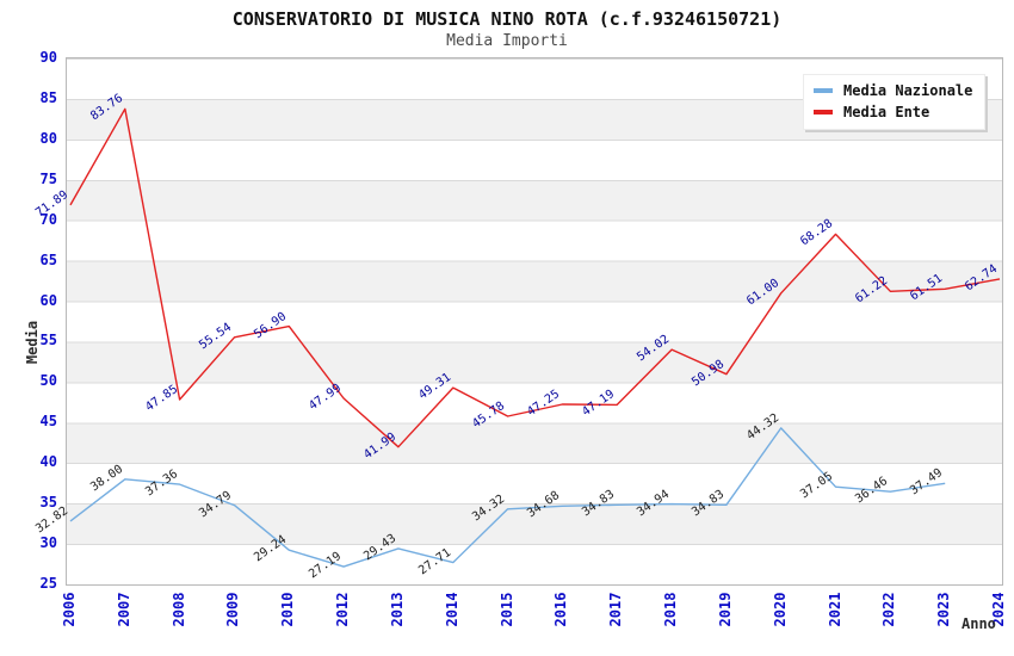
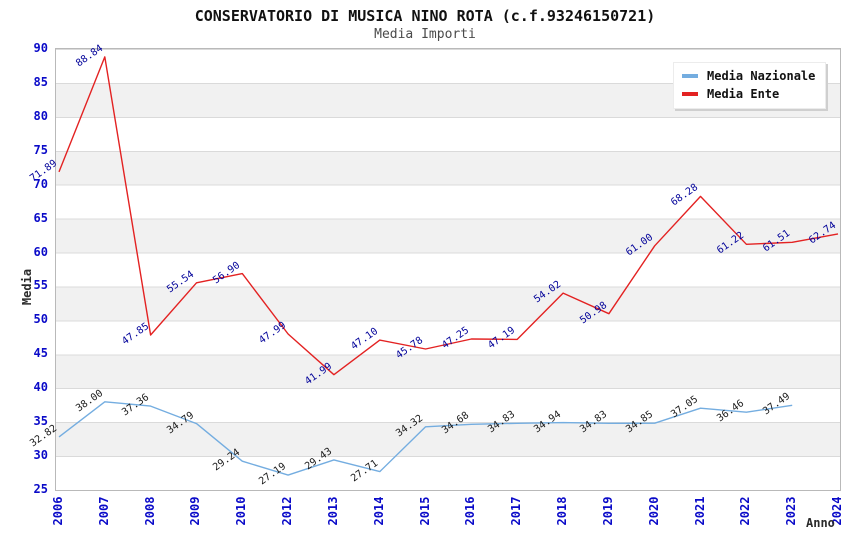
Media Ente/2007: 83.76 -> 88.84
Media Ente/2014: 49.31 -> 47.10
Media Nazionale/2020: 44.32 -> 34.85
